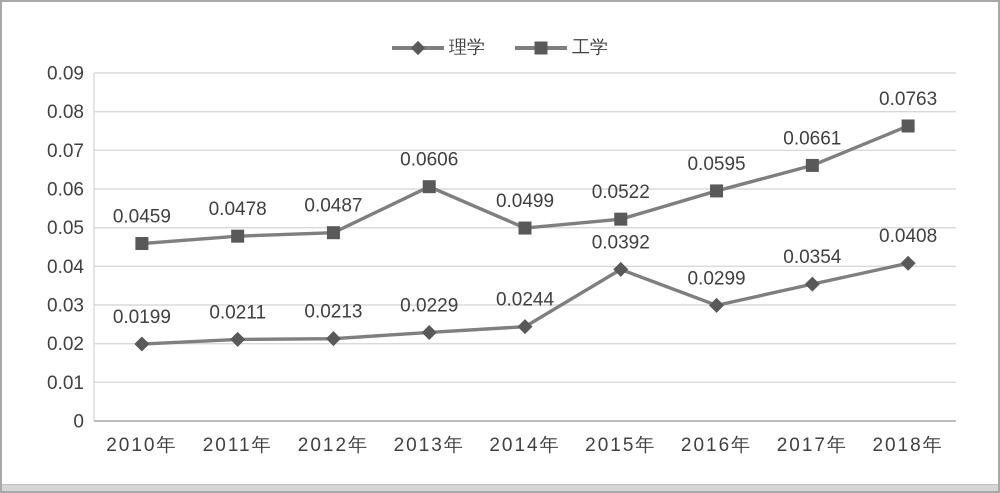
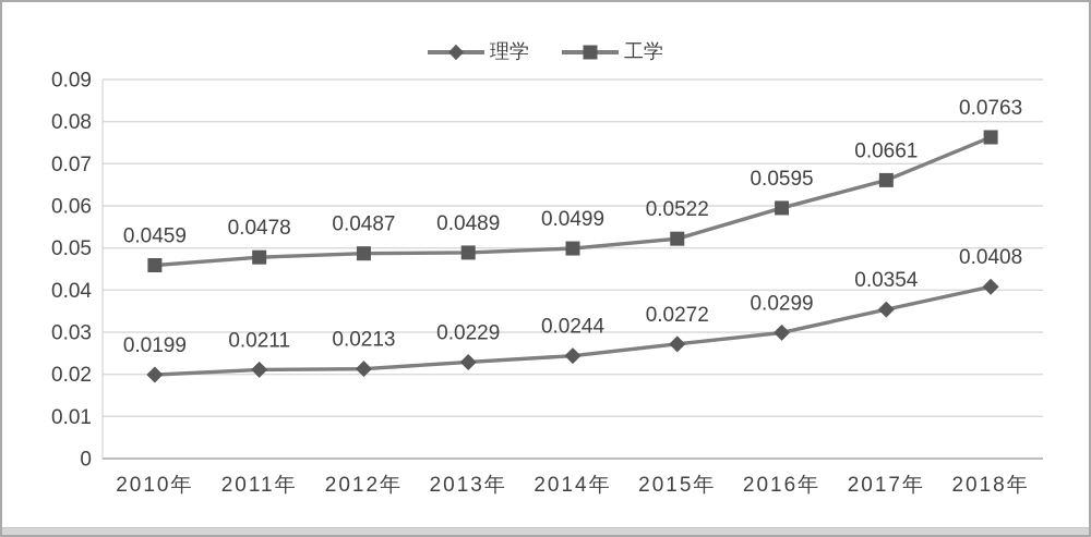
工学/2013年: 0.0606 -> 0.0489
理学/2015年: 0.0392 -> 0.0272
